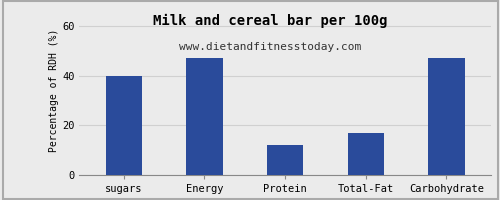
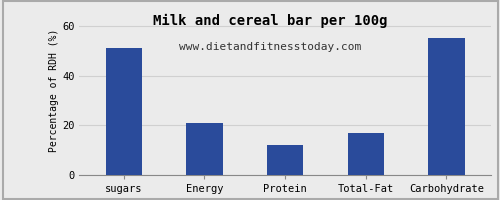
sugars: 40 -> 51
Energy: 47 -> 21
Carbohydrate: 47 -> 55
